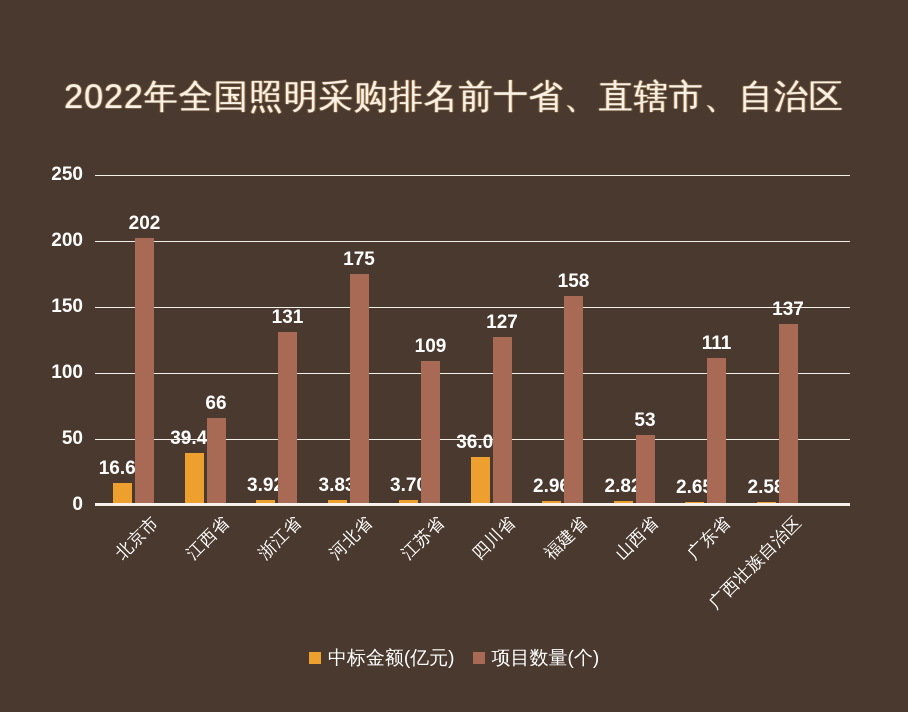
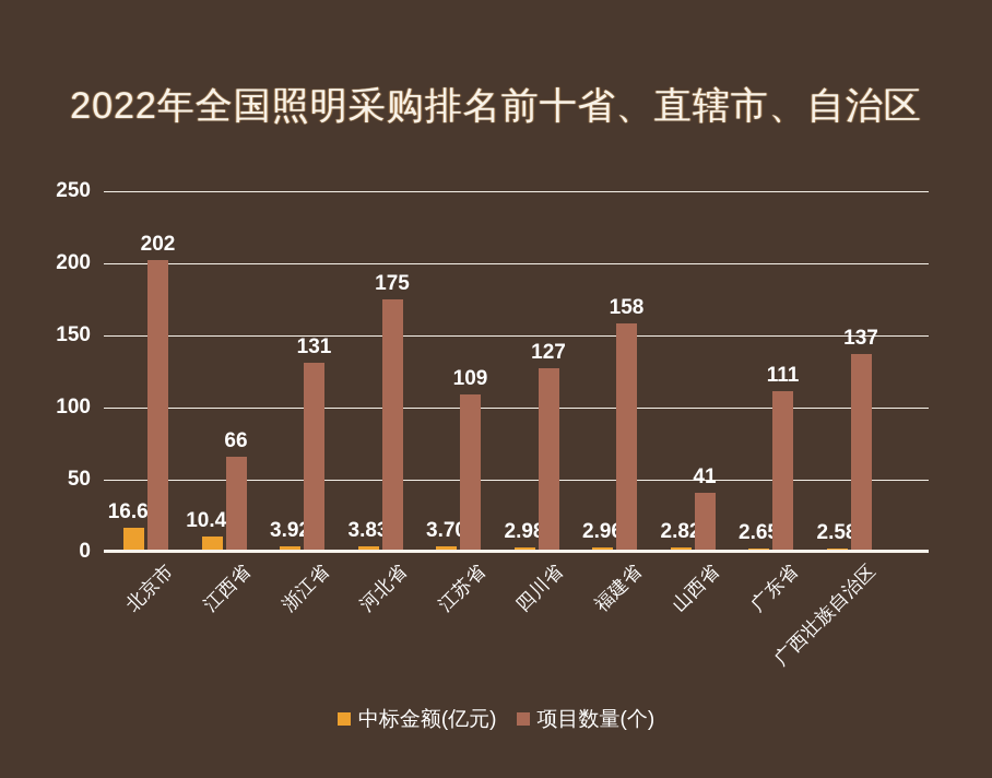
中标金额(亿元)/江西省: 39.45 -> 10.49
中标金额(亿元)/四川省: 36.00 -> 2.98
项目数量(个)/山西省: 53 -> 41
